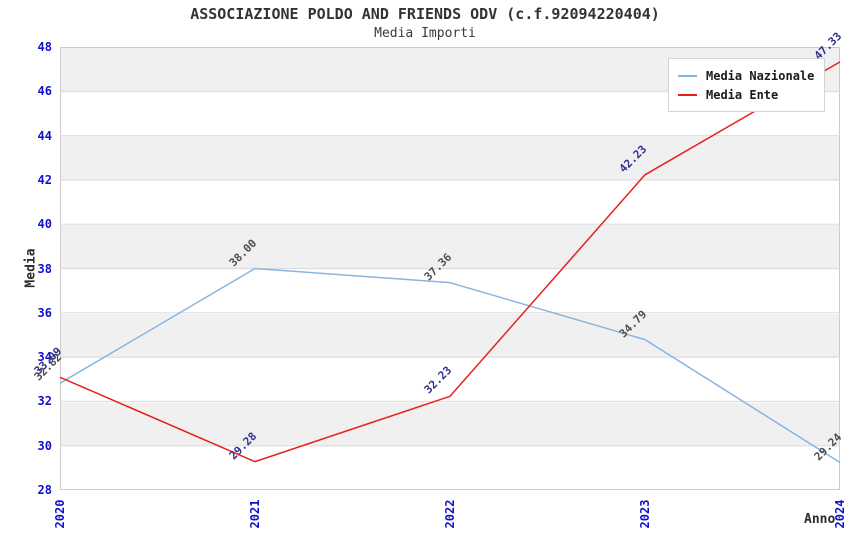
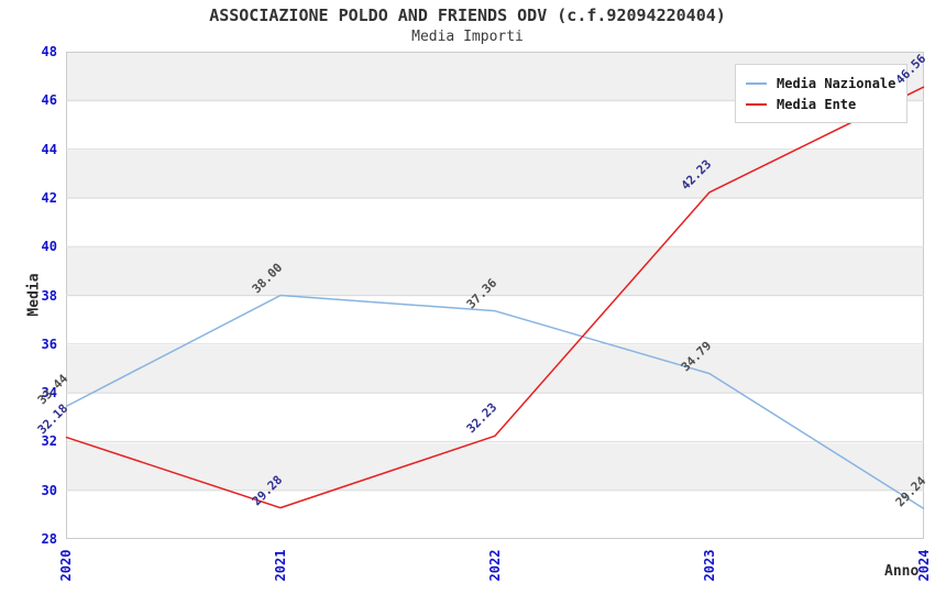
Media Nazionale/2020: 32.82 -> 33.44
Media Ente/2020: 33.09 -> 32.18
Media Ente/2024: 47.33 -> 46.56
